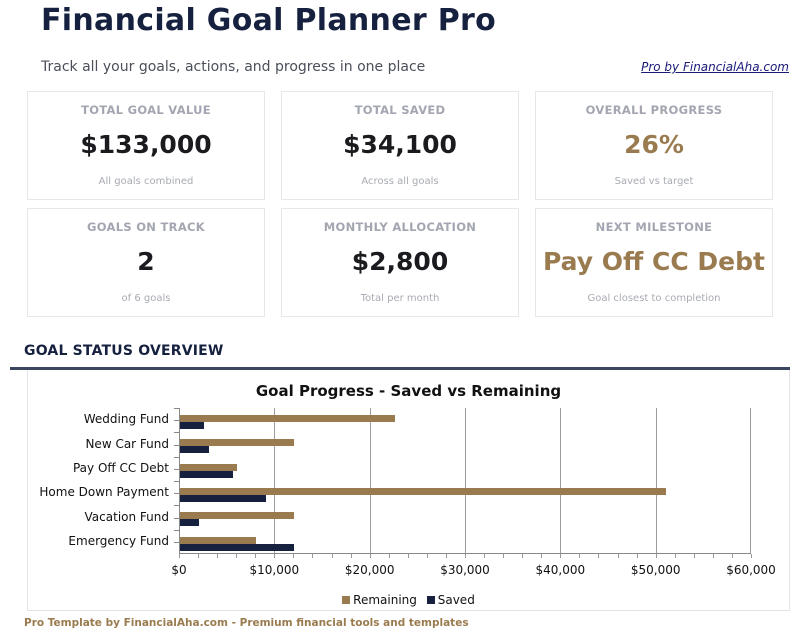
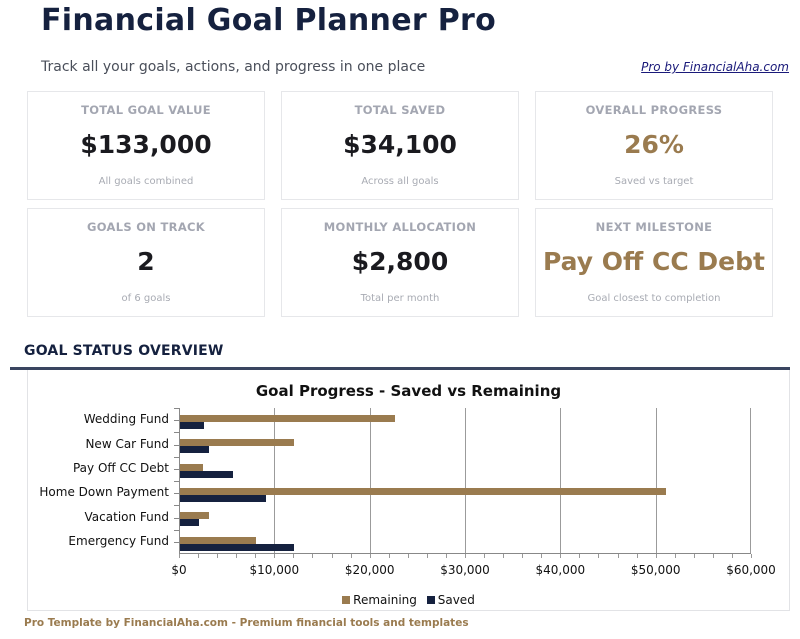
Remaining/Pay Off CC Debt: $6000 -> $2000
Remaining/Vacation Fund: $12000 -> $3000
